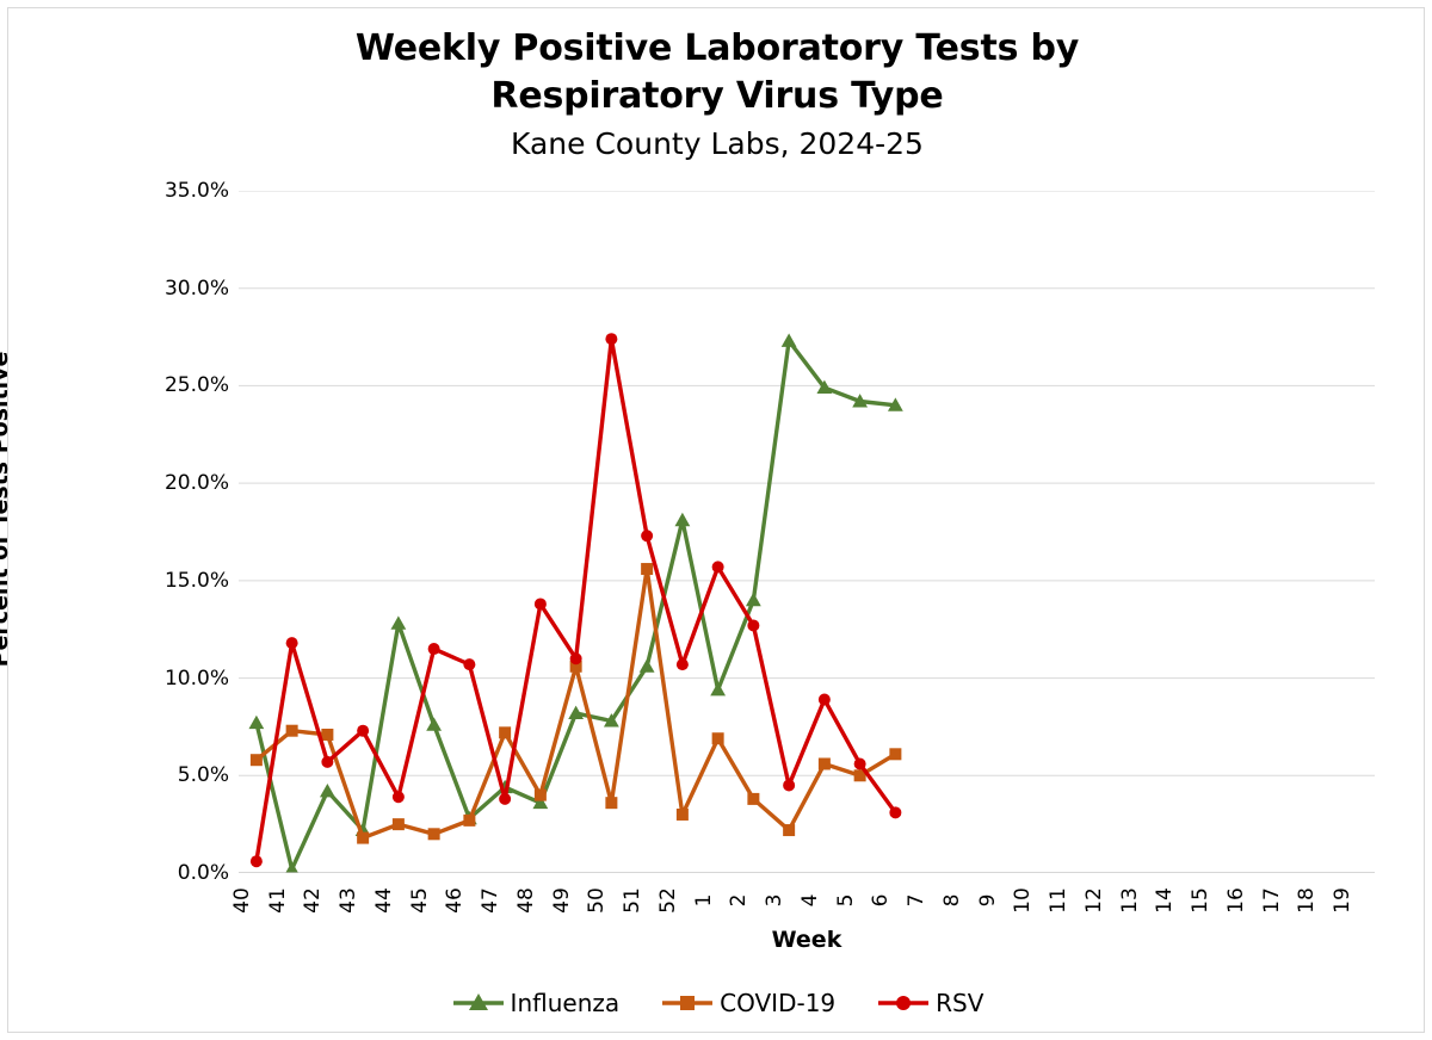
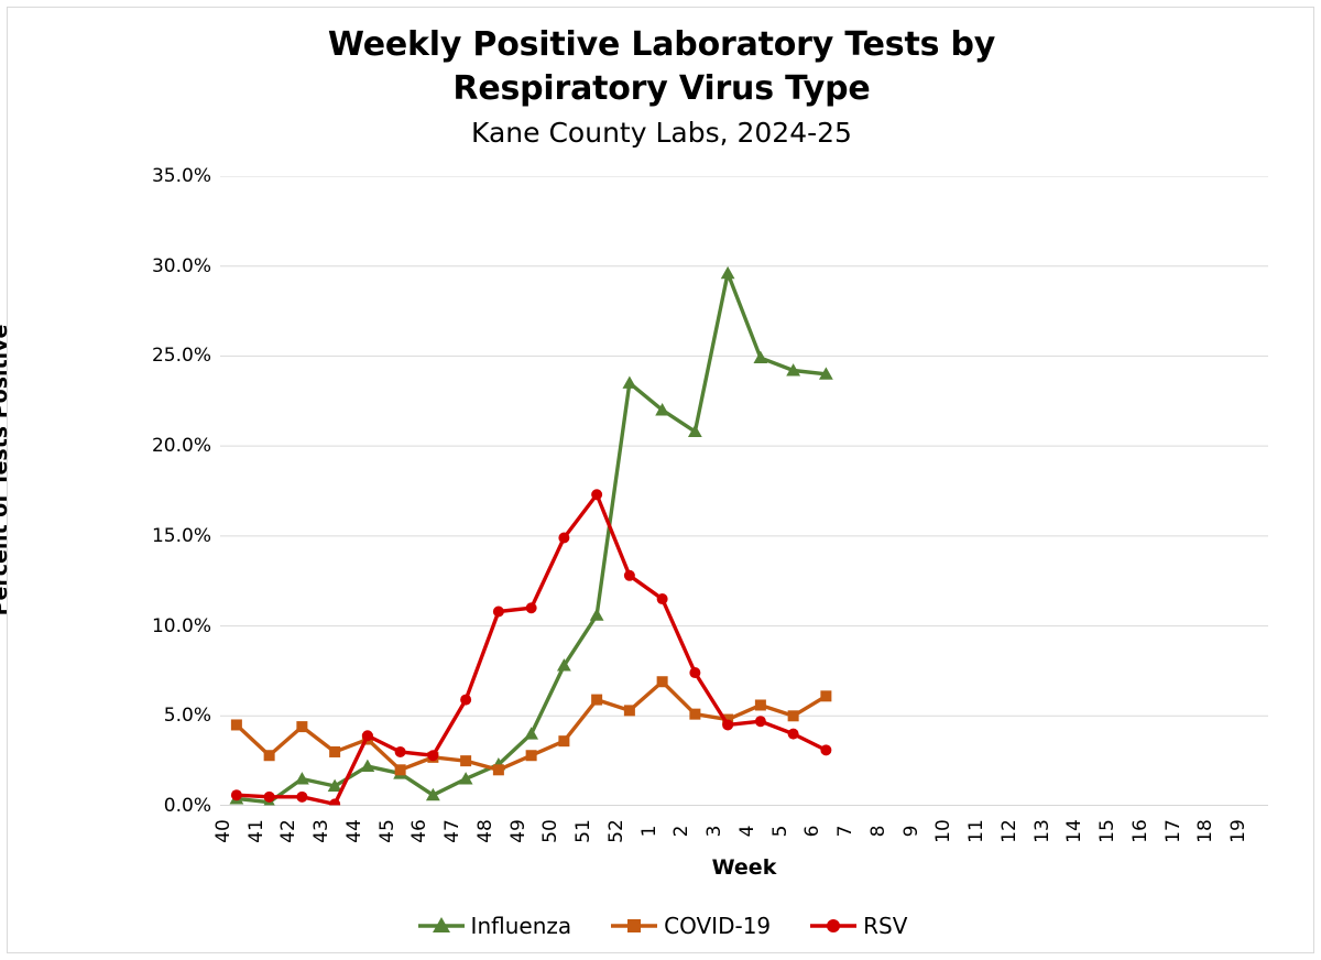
Influenza/40: 7.7% -> 0.4%
COVID-19/40: 5.8% -> 4.5%
COVID-19/41: 7.3% -> 2.8%
RSV/41: 11.8% -> 0.5%
Influenza/42: 4.2% -> 1.5%
COVID-19/42: 7.1% -> 4.4%
RSV/42: 5.7% -> 0.5%
Influenza/43: 2.2% -> 1.1%
COVID-19/43: 1.8% -> 3.0%
RSV/43: 7.3% -> 0.1%
Influenza/44: 12.8% -> 2.2%
COVID-19/44: 2.5% -> 3.7%
Influenza/45: 7.6% -> 1.8%
RSV/45: 11.5% -> 3.0%
Influenza/46: 2.8% -> 0.6%
RSV/46: 10.7% -> 2.8%
Influenza/47: 4.4% -> 1.5%
COVID-19/47: 7.2% -> 2.5%
RSV/47: 3.8% -> 5.9%
Influenza/48: 3.6% -> 2.3%
COVID-19/48: 4.0% -> 2.0%
RSV/48: 13.8% -> 10.8%
Influenza/49: 8.2% -> 4.0%
COVID-19/49: 10.6% -> 2.8%
RSV/50: 27.4% -> 14.9%
COVID-19/51: 15.6% -> 5.9%
Influenza/52: 18.1% -> 23.5%
COVID-19/52: 3.0% -> 5.3%
RSV/52: 10.7% -> 12.8%
Influenza/1: 9.4% -> 22.0%
RSV/1: 15.7% -> 11.5%
Influenza/2: 14.0% -> 20.8%
COVID-19/2: 3.8% -> 5.1%
RSV/2: 12.7% -> 7.4%
Influenza/3: 27.3% -> 29.6%
COVID-19/3: 2.2% -> 4.8%
RSV/4: 8.9% -> 4.7%
RSV/5: 5.6% -> 4.0%
